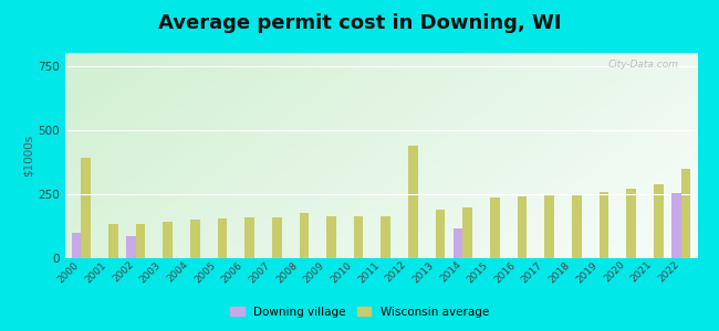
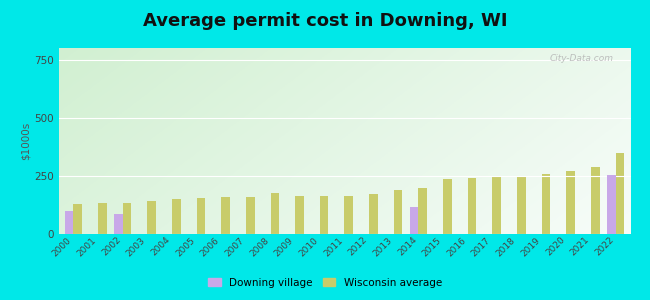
Wisconsin average/2000: 390 -> 130
Wisconsin average/2012: 440 -> 170
